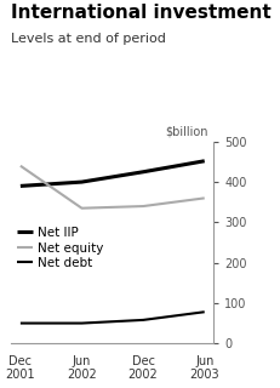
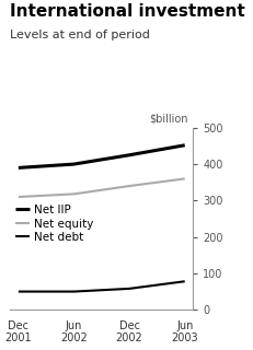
Net equity/Dec 2001: 440 -> 310
Net equity/Jun 2002: 335 -> 318
